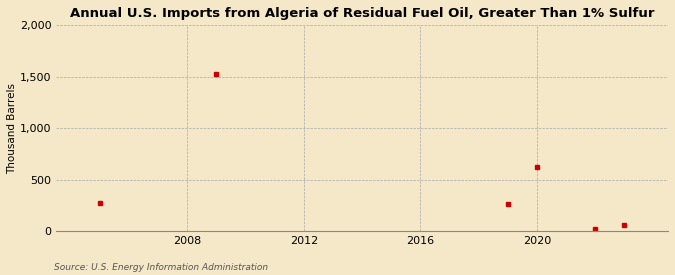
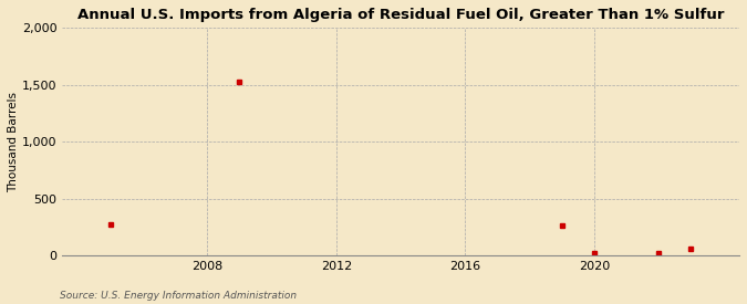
2020: 620 -> 20
